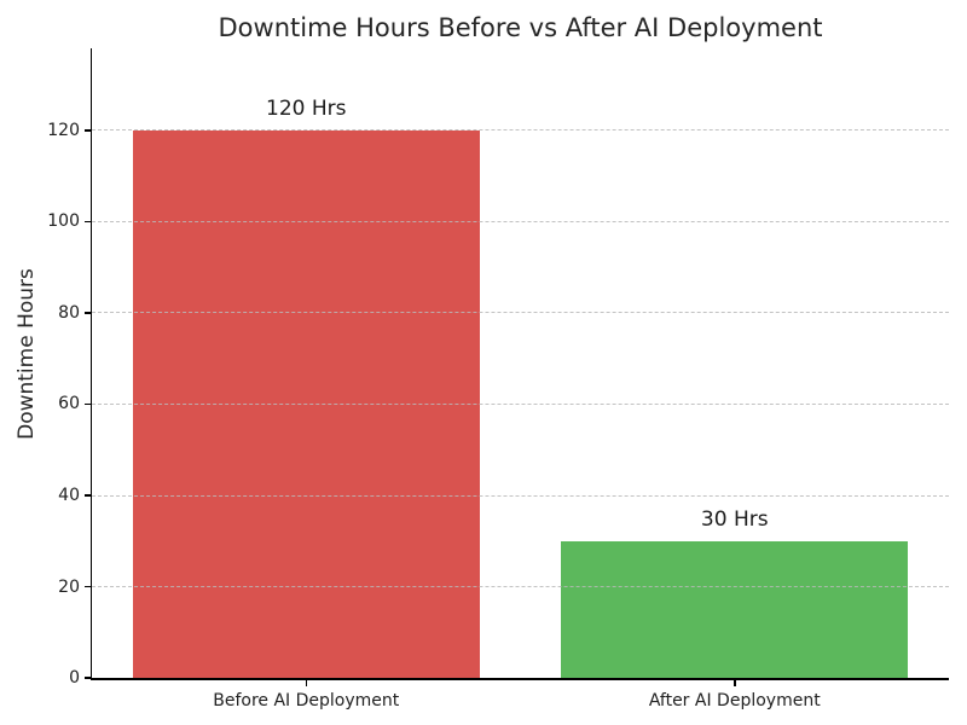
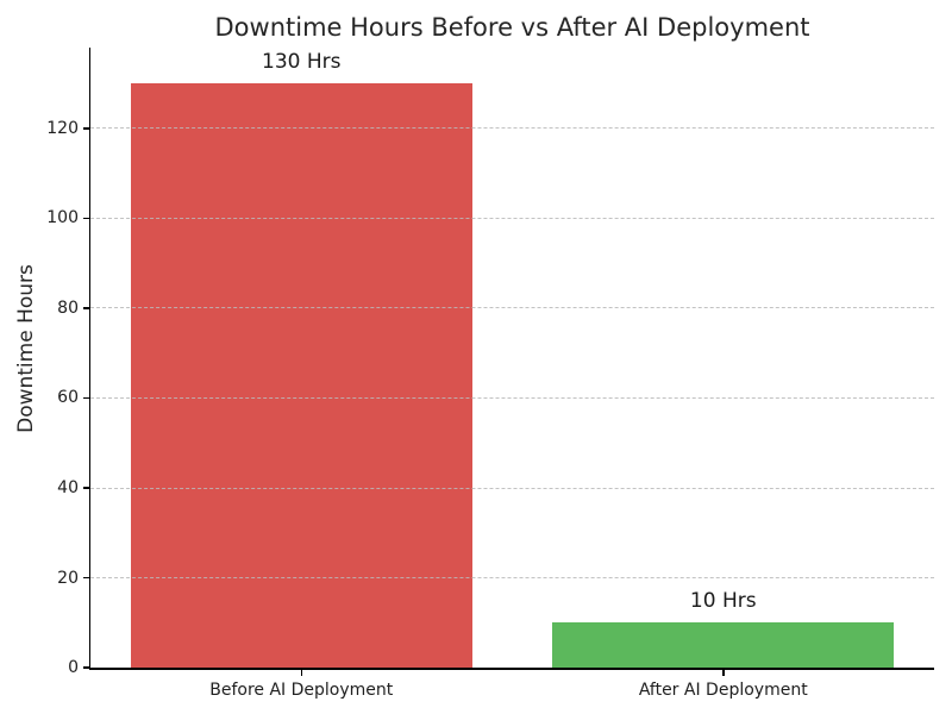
Before AI Deployment: 120 -> 130
After AI Deployment: 30 -> 10
